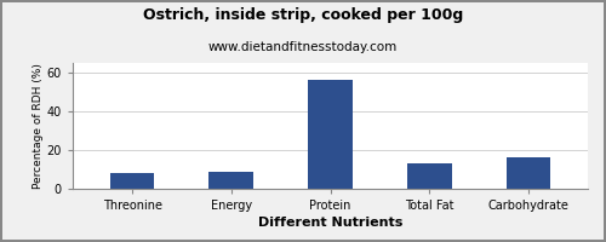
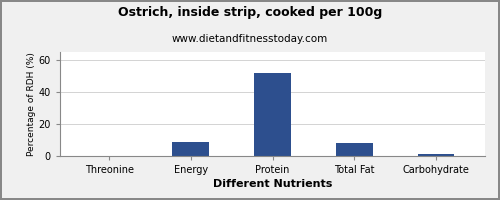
Threonine: 8 -> 0
Protein: 56 -> 52
Total Fat: 13 -> 8
Carbohydrate: 16 -> 1
